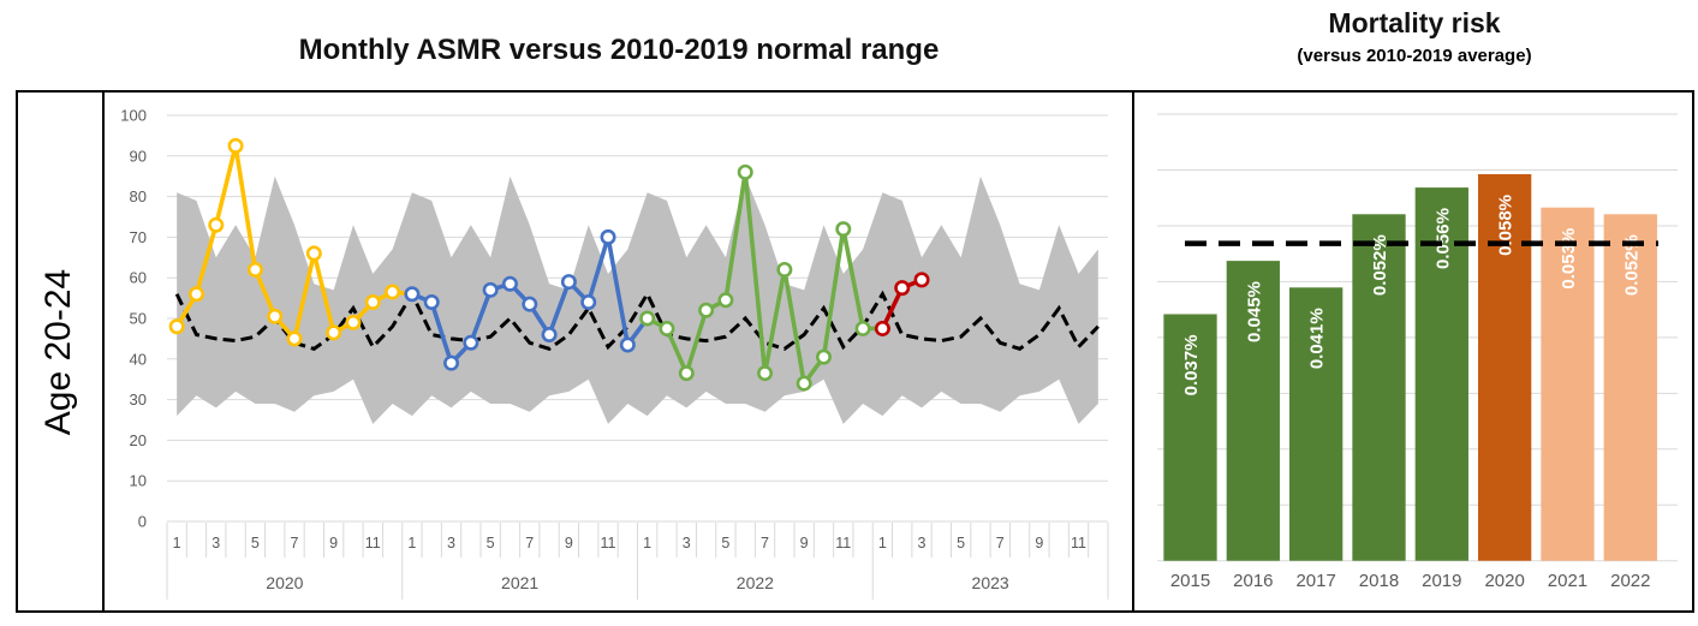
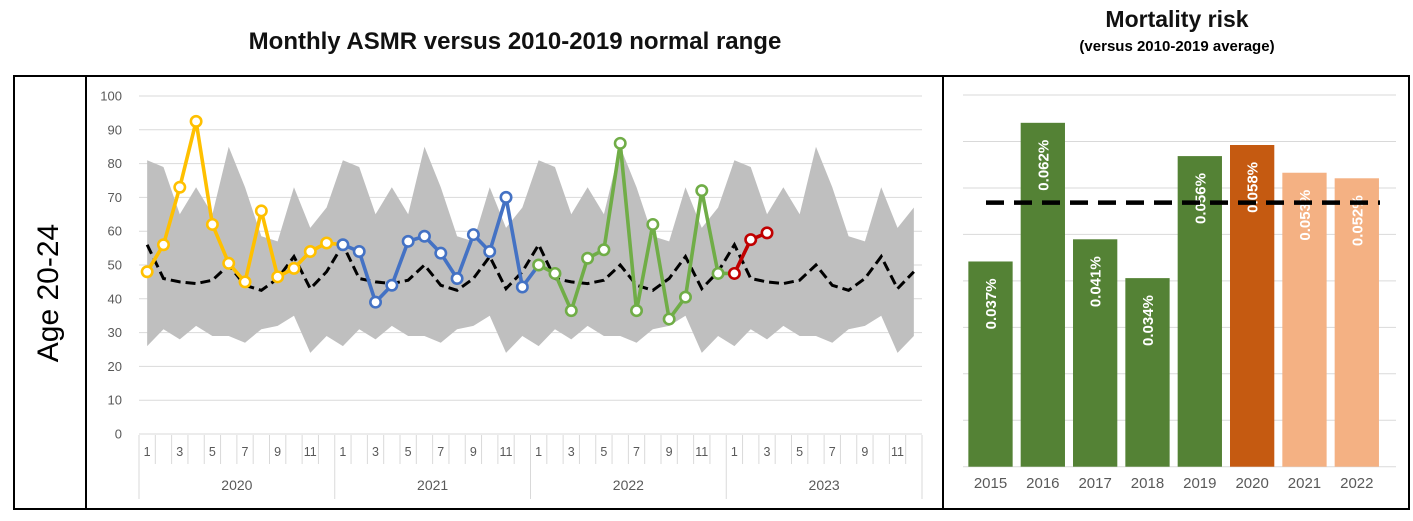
Mortality risk/2016: 0.045% -> 0.062%
Mortality risk/2018: 0.052% -> 0.034%
